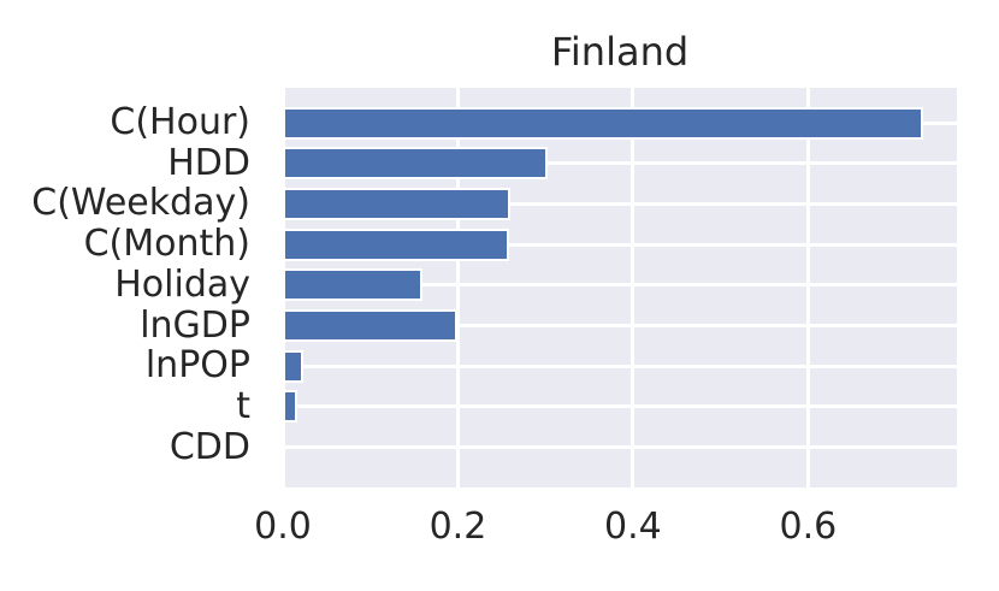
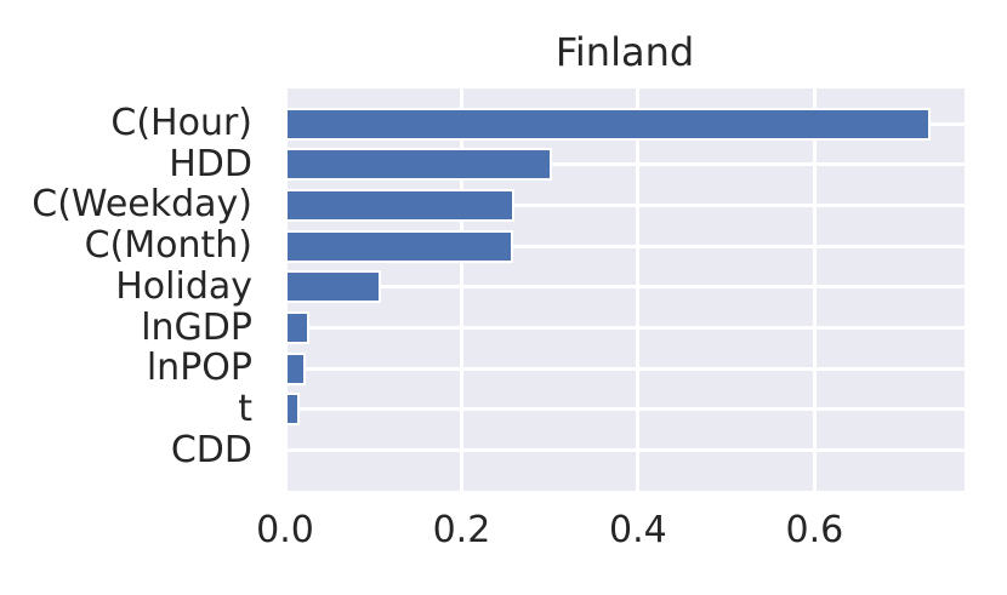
Holiday: 0.16 -> 0.11
lnGDP: 0.20 -> 0.03
